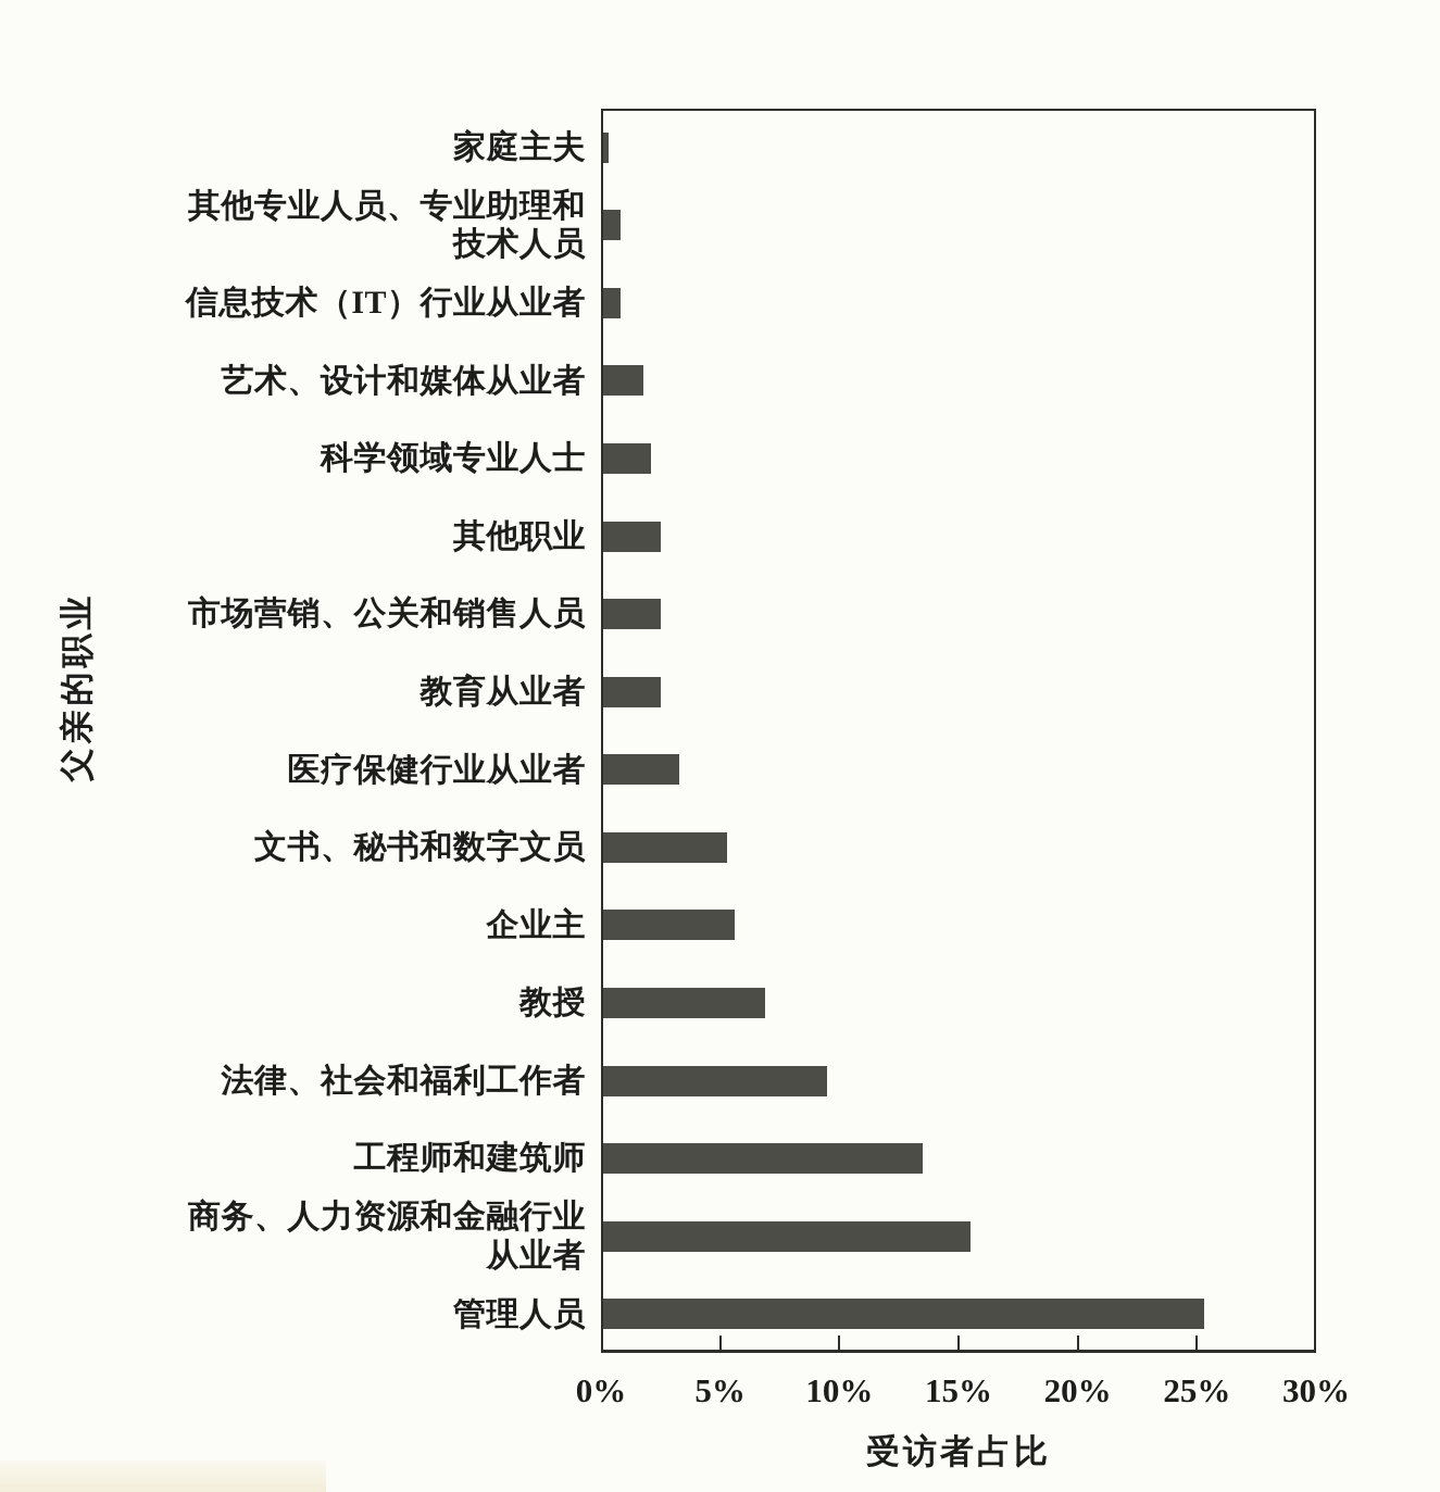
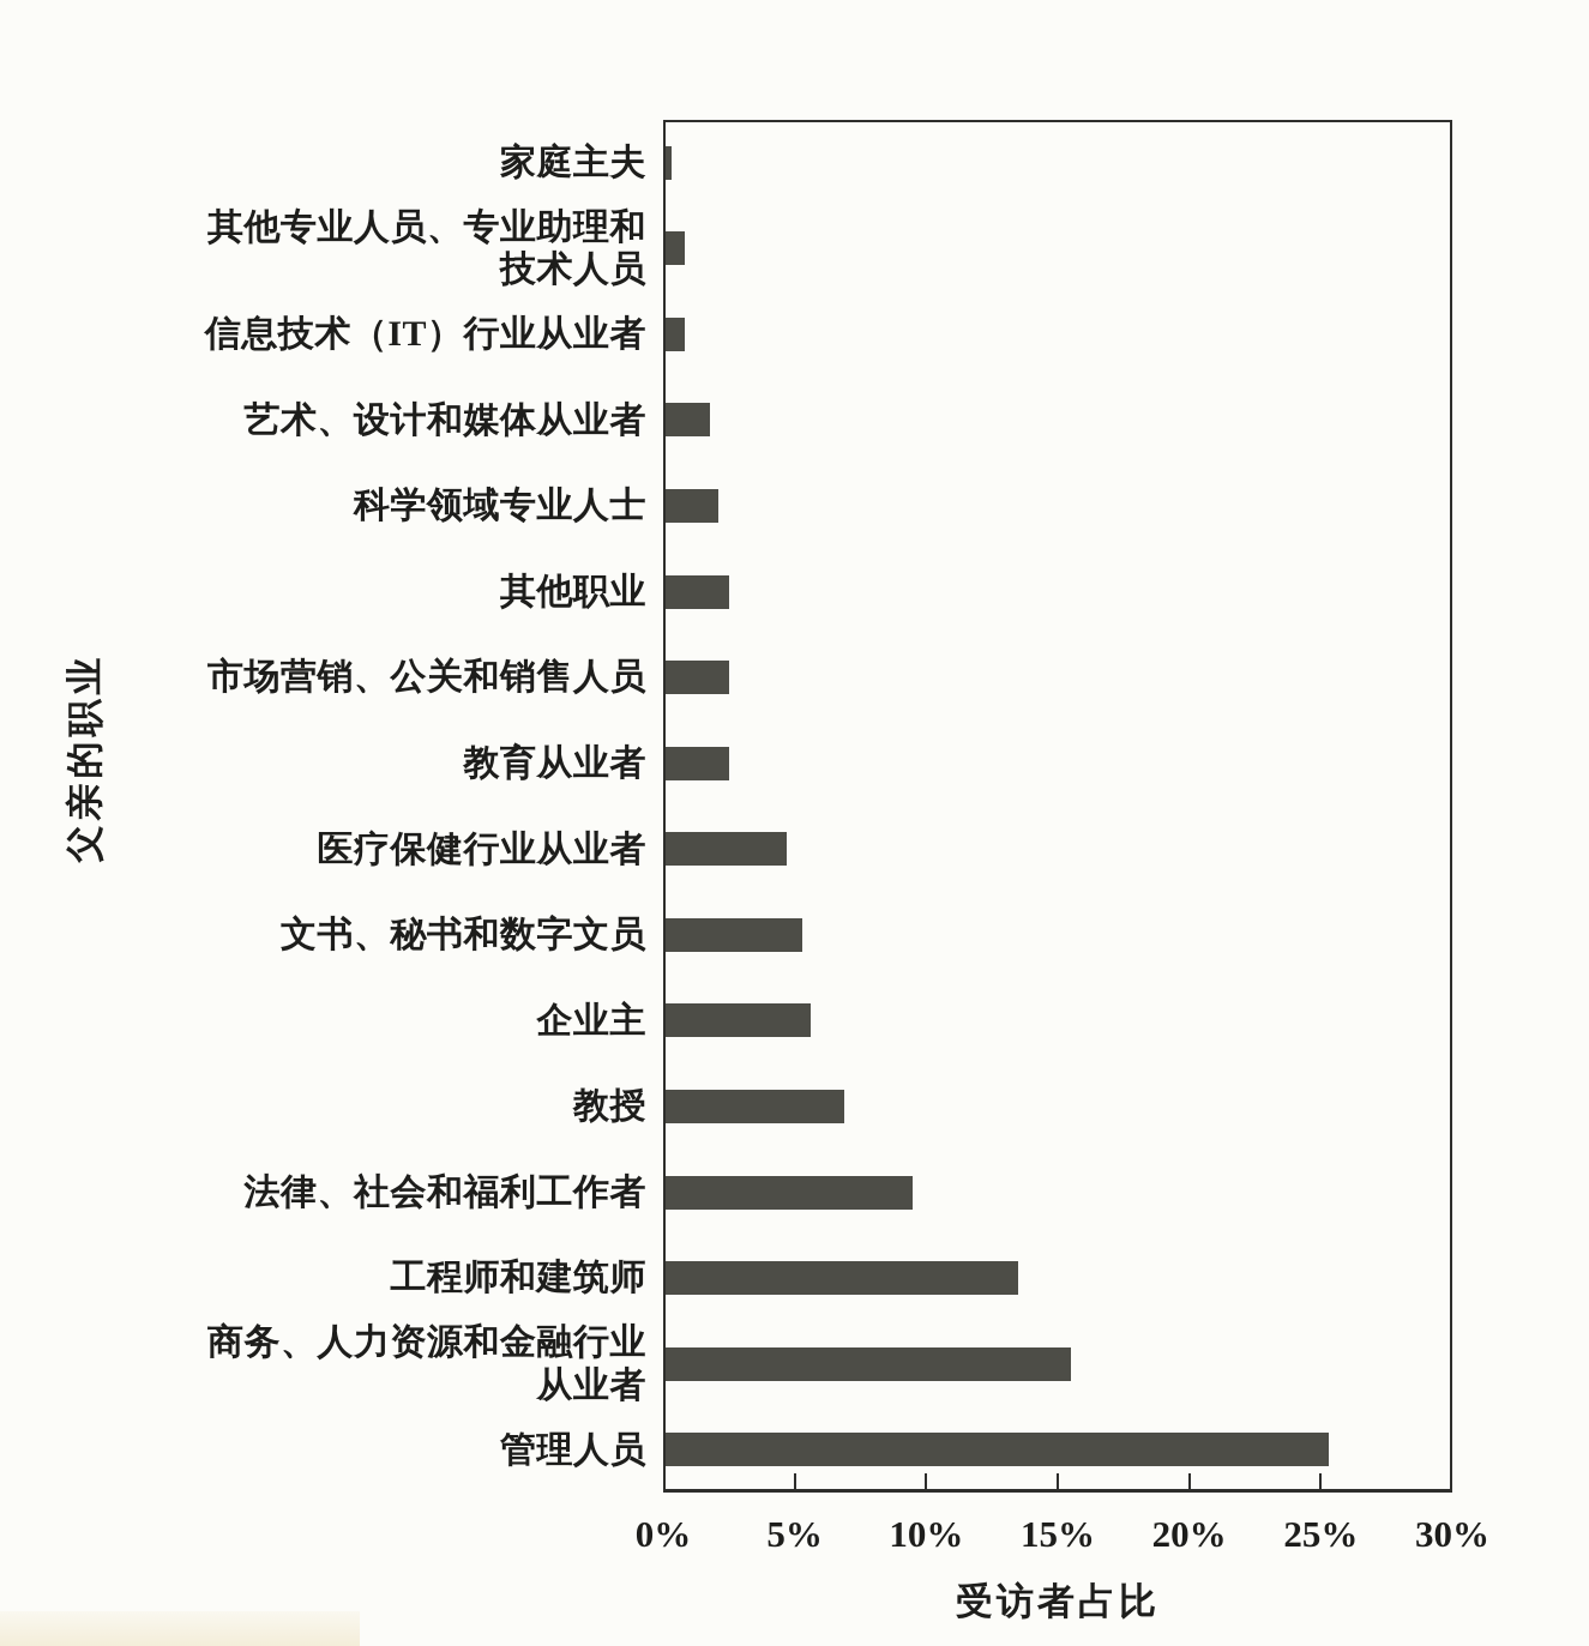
医疗保健行业从业者: 3.3% -> 4.7%
